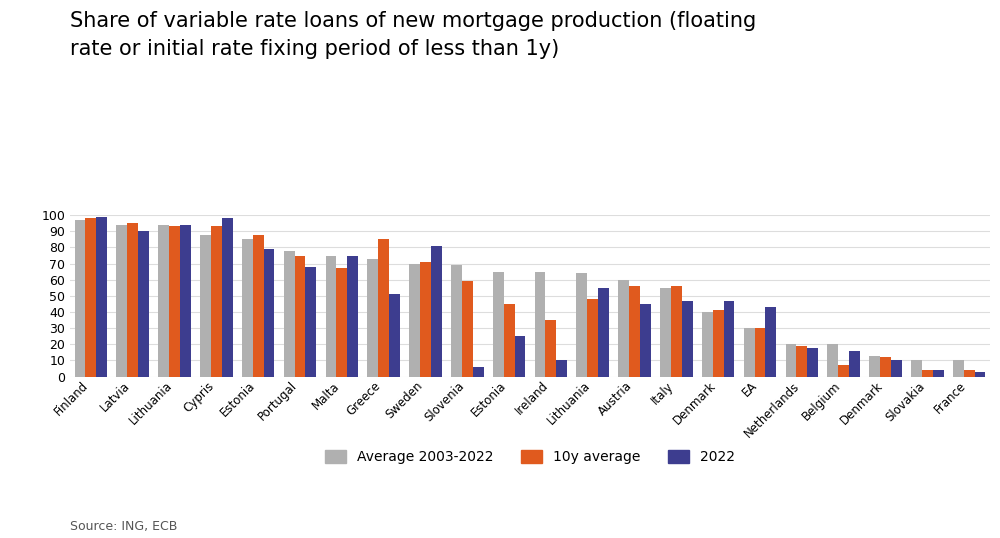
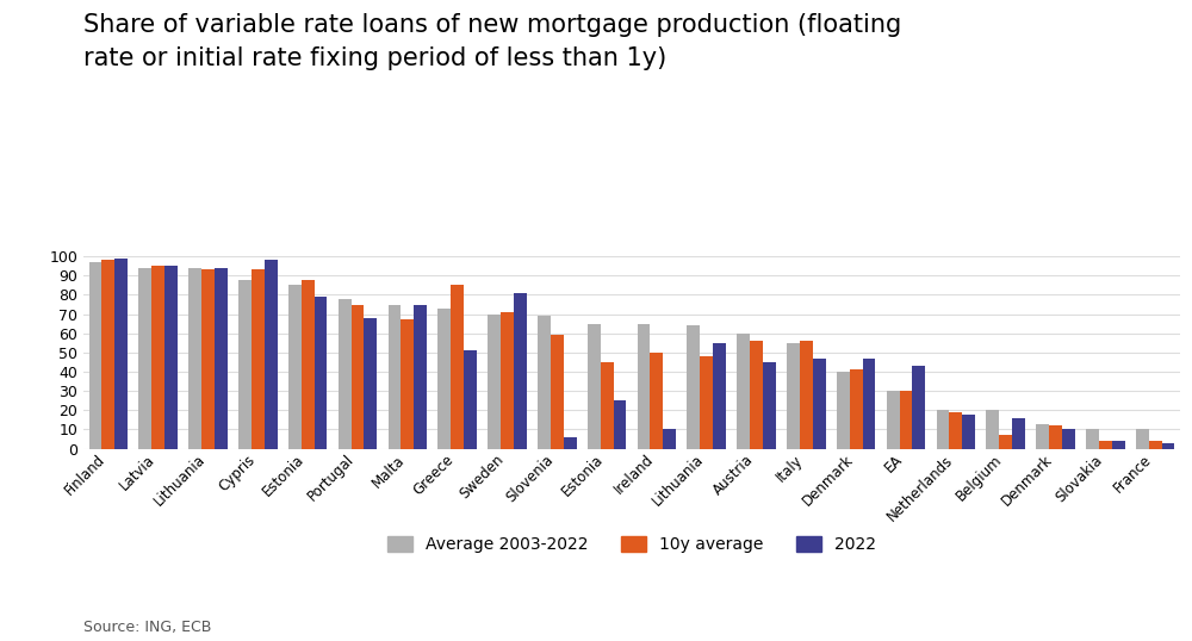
2022/Latvia: 90 -> 95
10y average/Ireland: 35 -> 50
